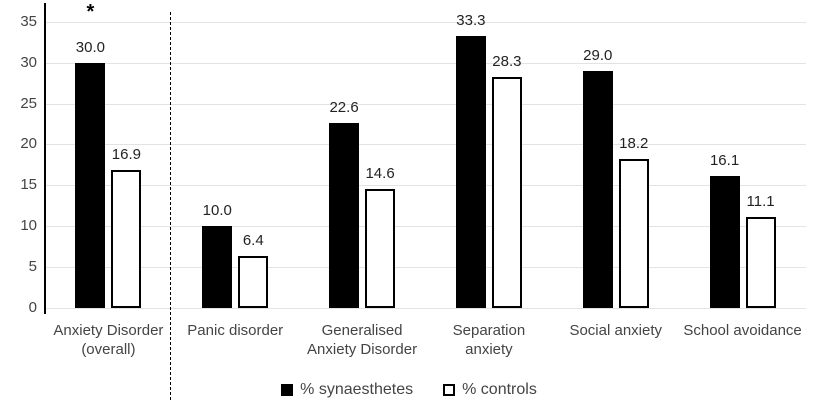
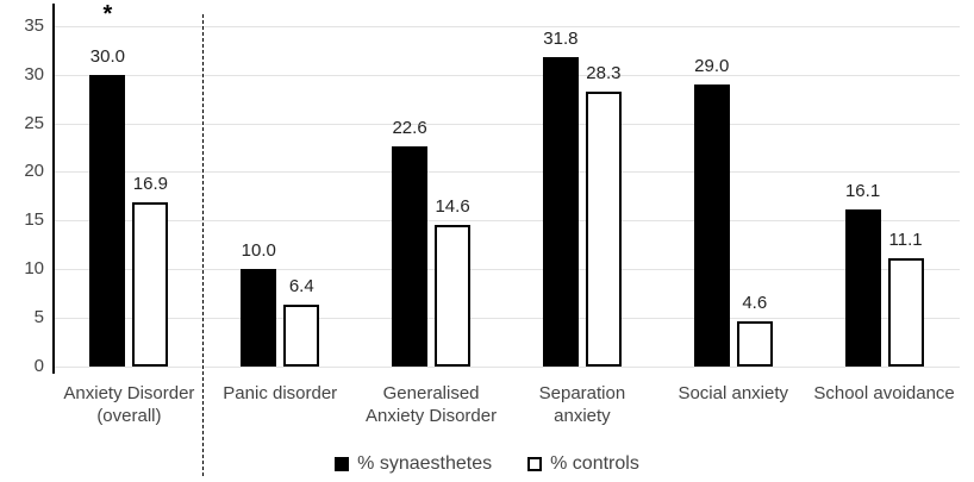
% synaesthetes/Separation anxiety: 33.3 -> 31.8
% controls/Social anxiety: 18.2 -> 4.6
